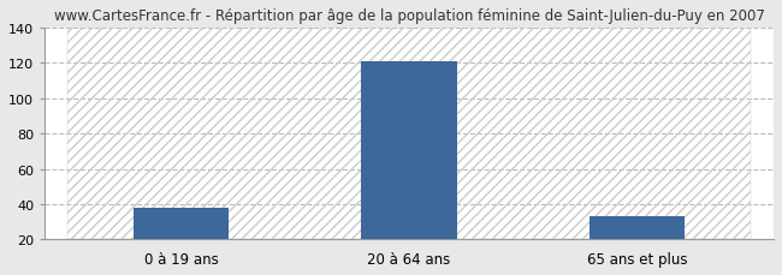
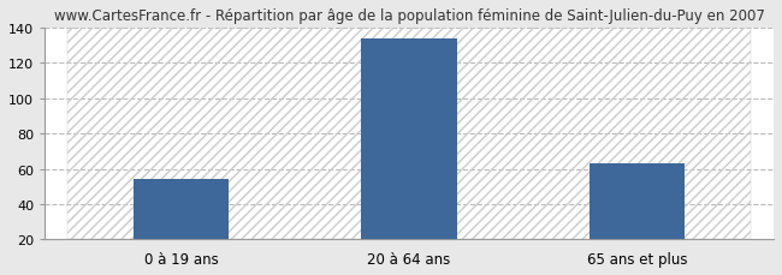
0 à 19 ans: 38 -> 54
20 à 64 ans: 121 -> 134
65 ans et plus: 33 -> 63
